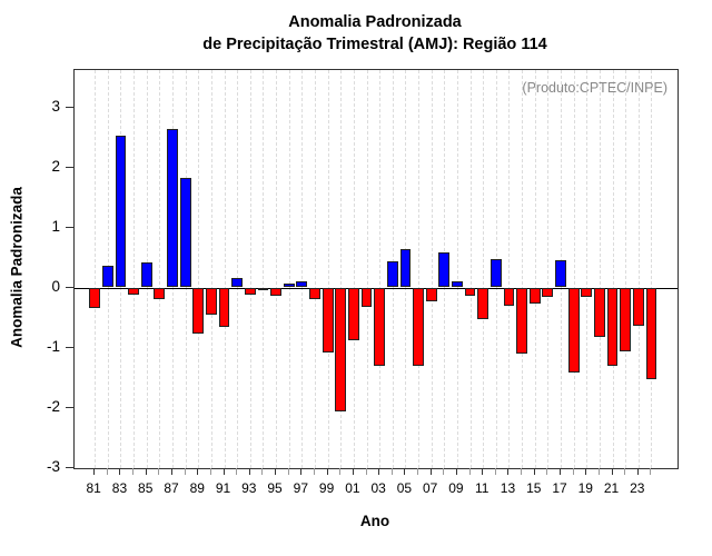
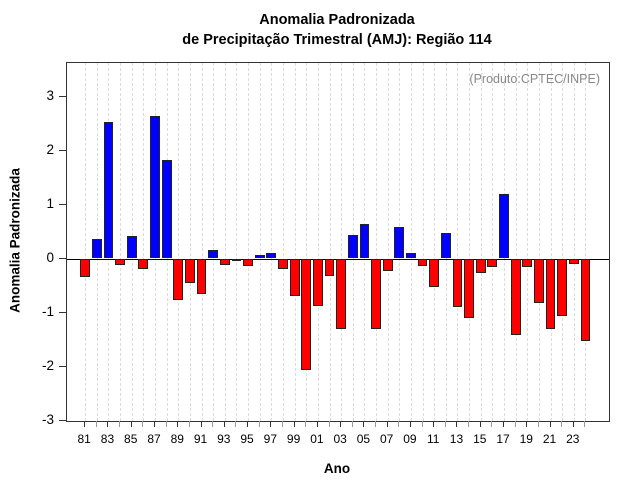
99: -1.1 -> -0.7
13: -0.3 -> -0.9
17: 0.5 -> 1.2
23: -0.6 -> -0.1
